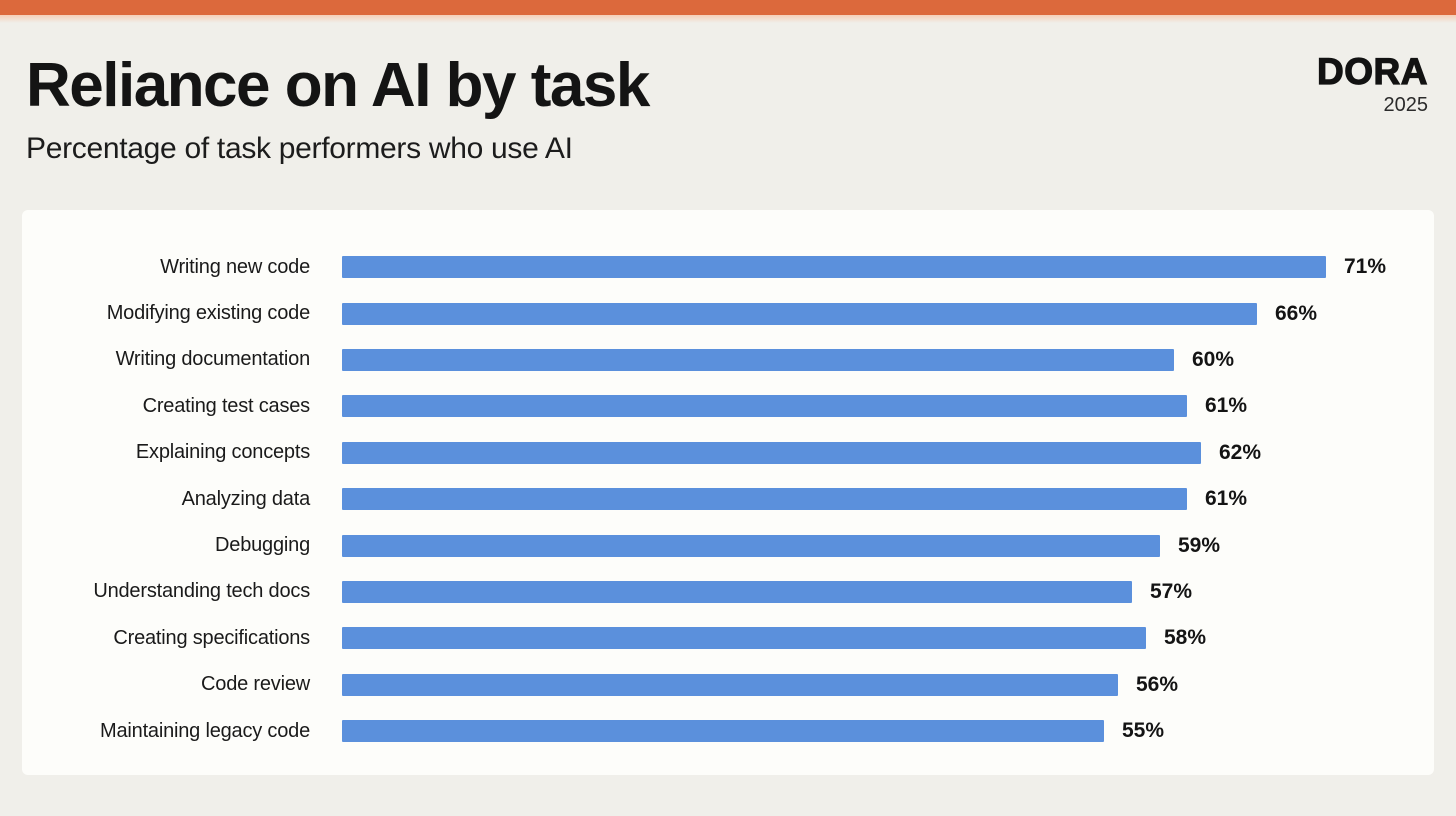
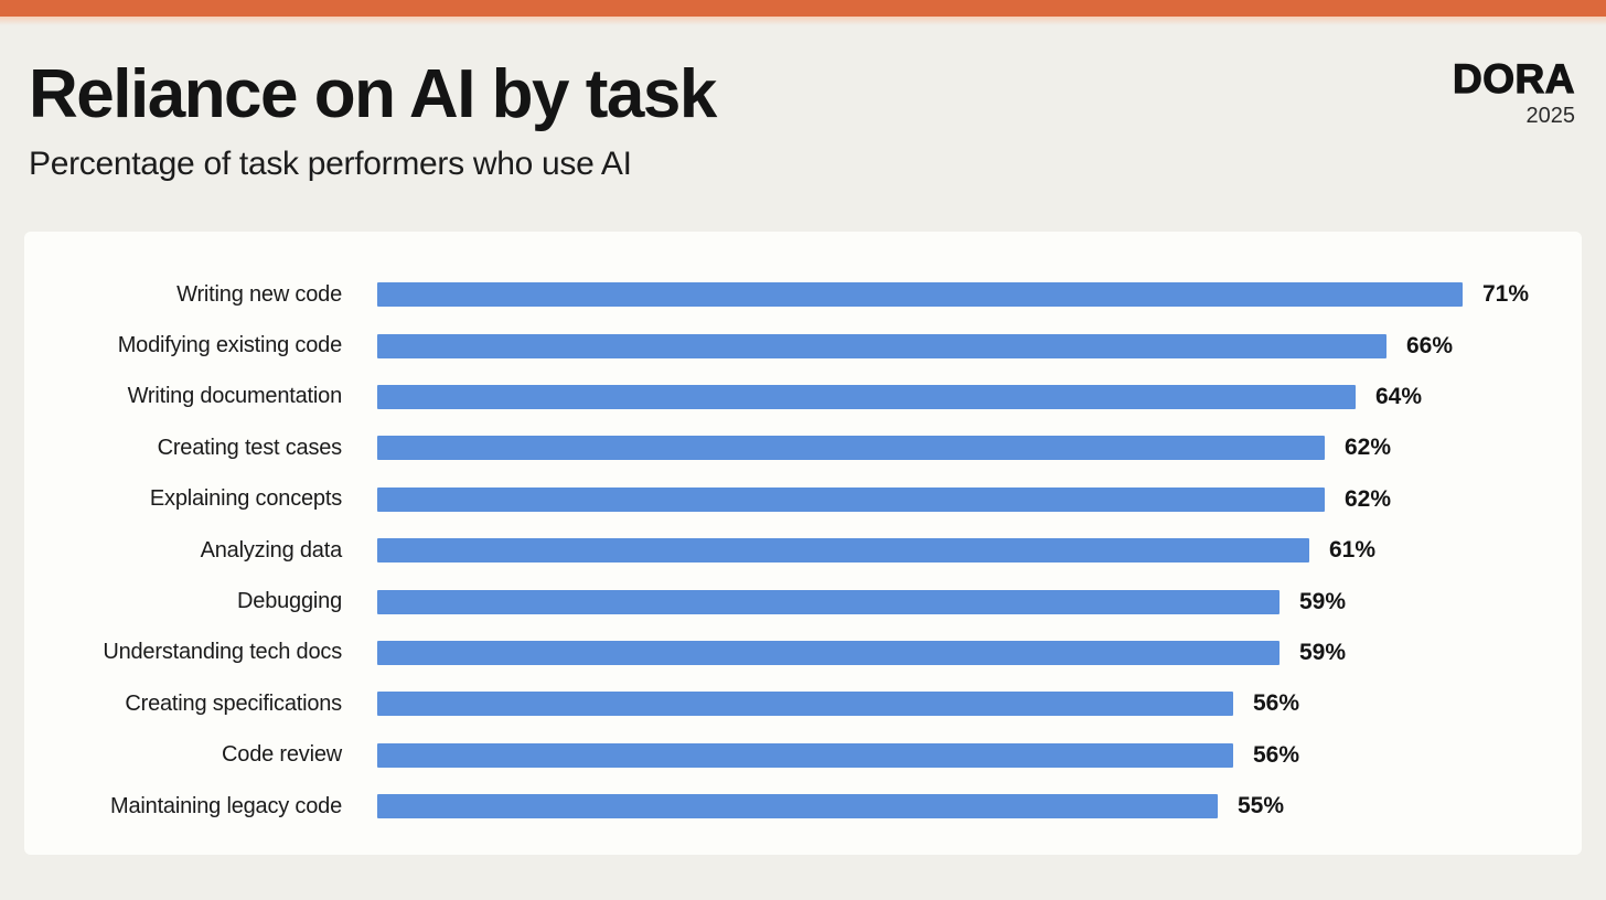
Writing documentation: 60% -> 64%
Creating test cases: 61% -> 62%
Understanding tech docs: 57% -> 59%
Creating specifications: 58% -> 56%
